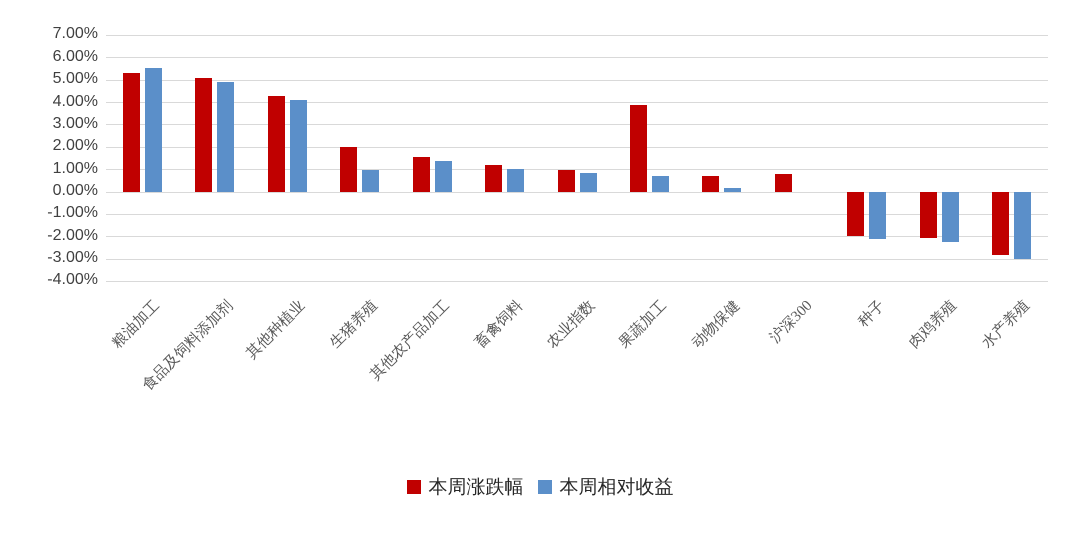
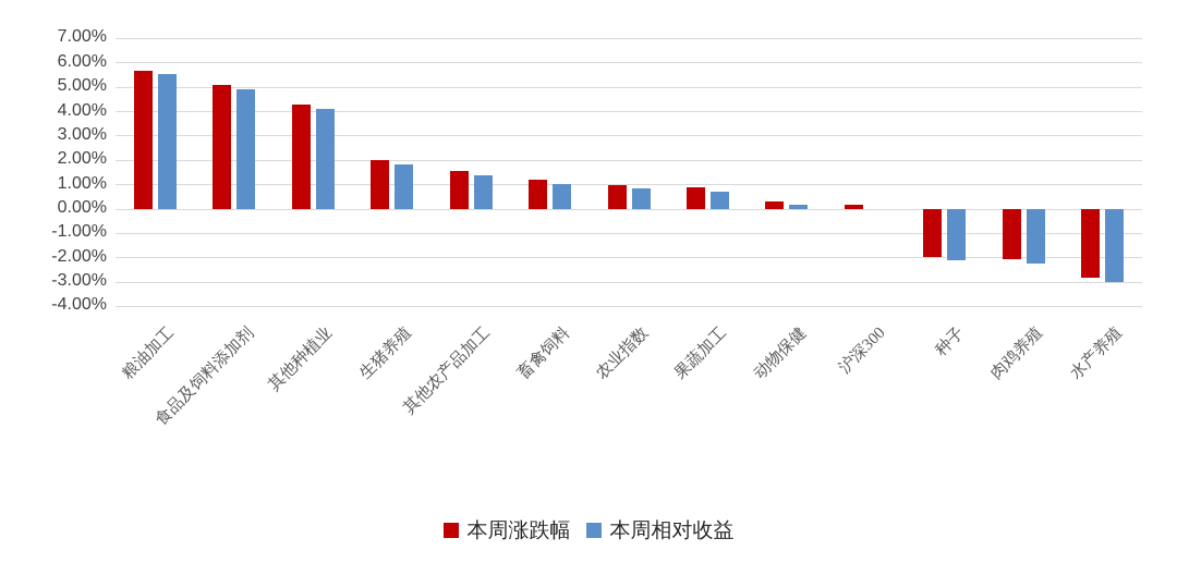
本周涨跌幅/粮油加工: 5.3% -> 5.7%
本周相对收益/生猪养殖: 1.0% -> 1.8%
本周涨跌幅/果蔬加工: 3.9% -> 0.9%
本周涨跌幅/动物保健: 0.7% -> 0.3%
本周涨跌幅/沪深300: 0.8% -> 0.2%
